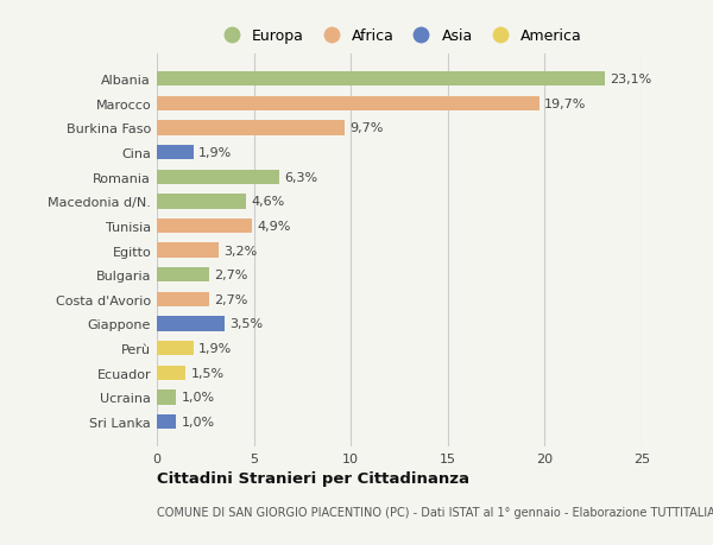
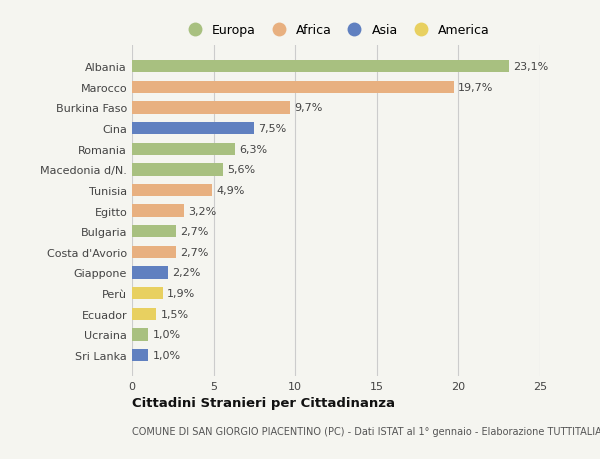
Cina: 1,9% -> 7,5%
Macedonia d/N.: 4,6% -> 5,6%
Giappone: 3,5% -> 2,2%
